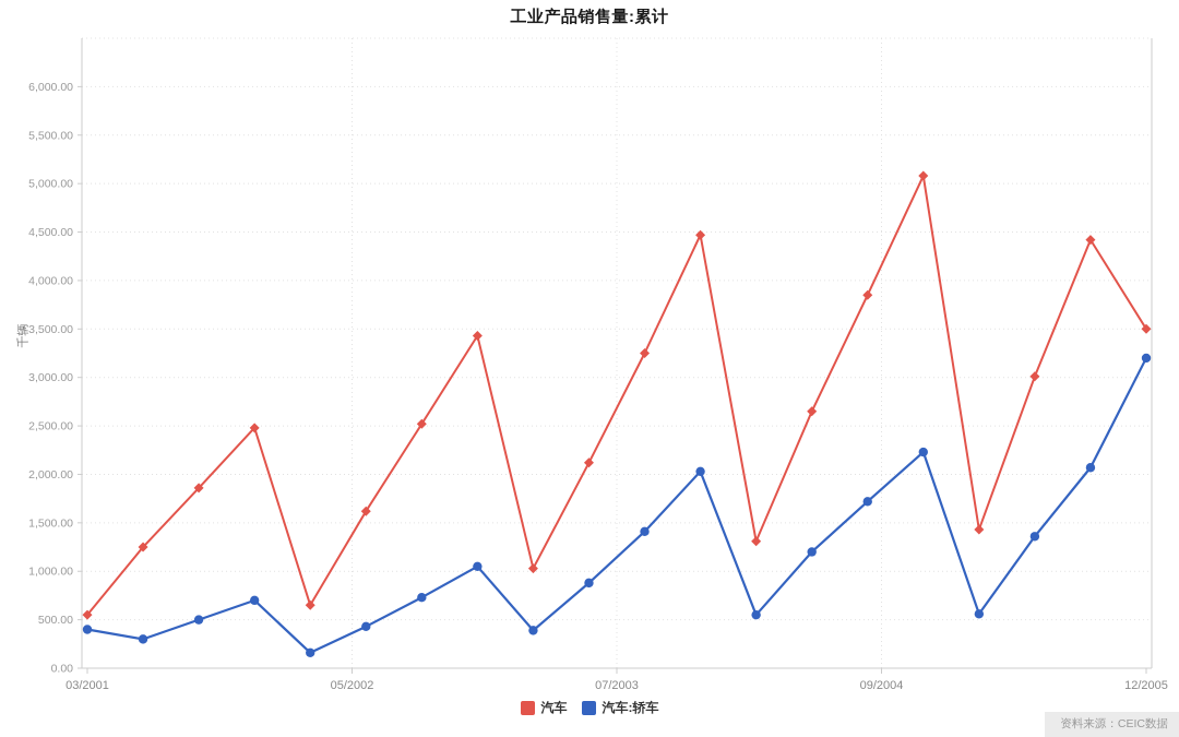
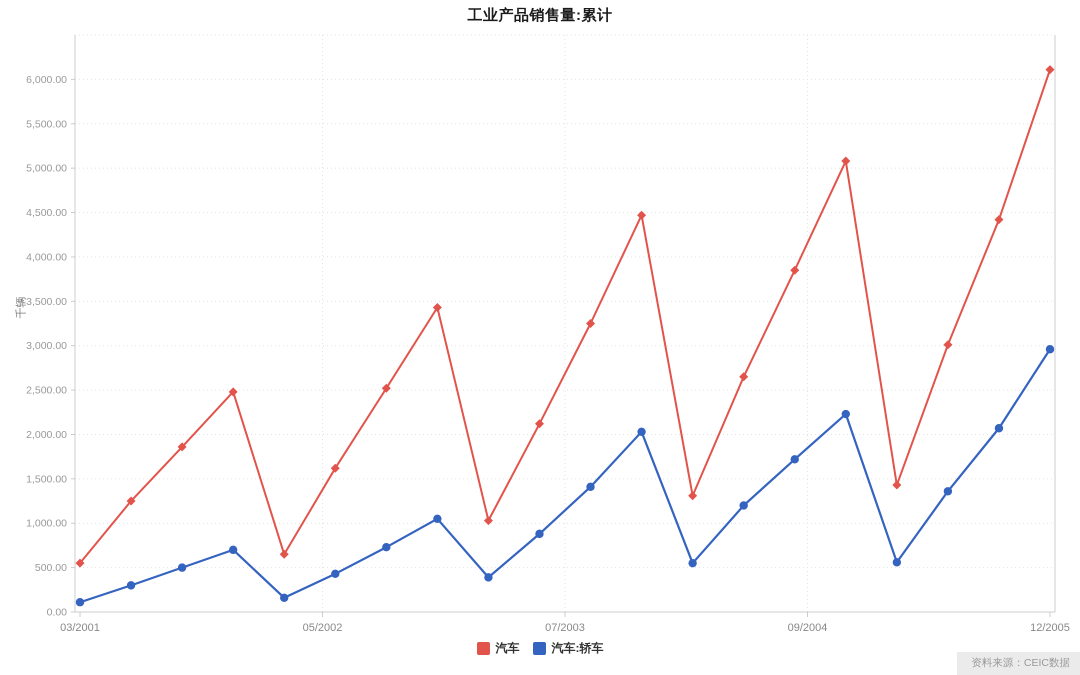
汽车:轿车/03/2001: 400 -> 100
汽车/12/2005: 3500 -> 6100
汽车:轿车/12/2005: 3200 -> 3000
